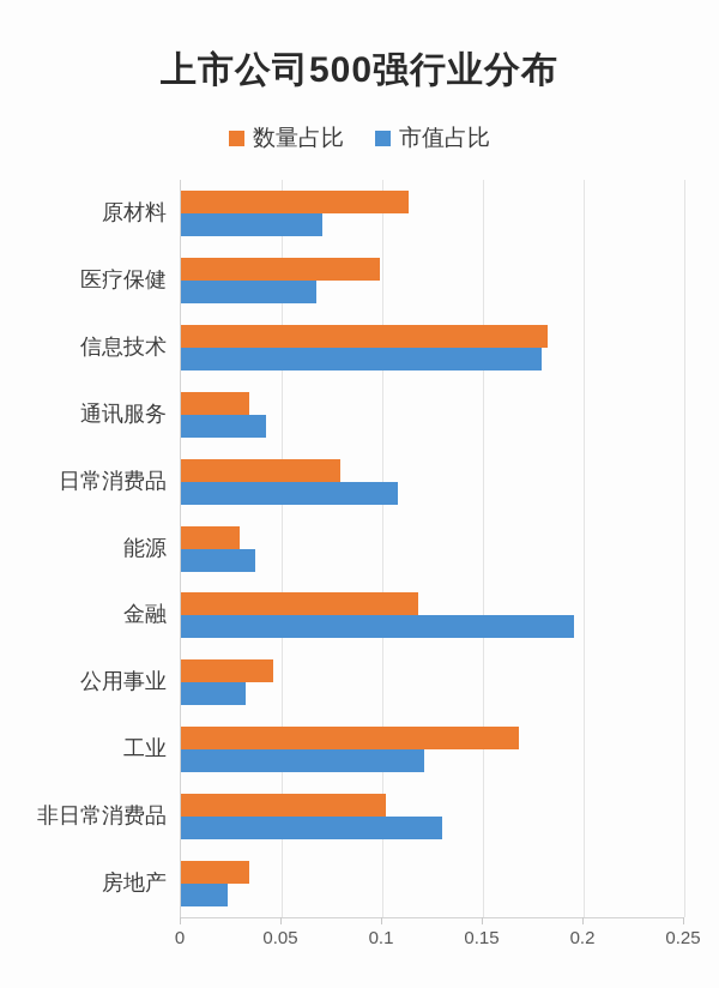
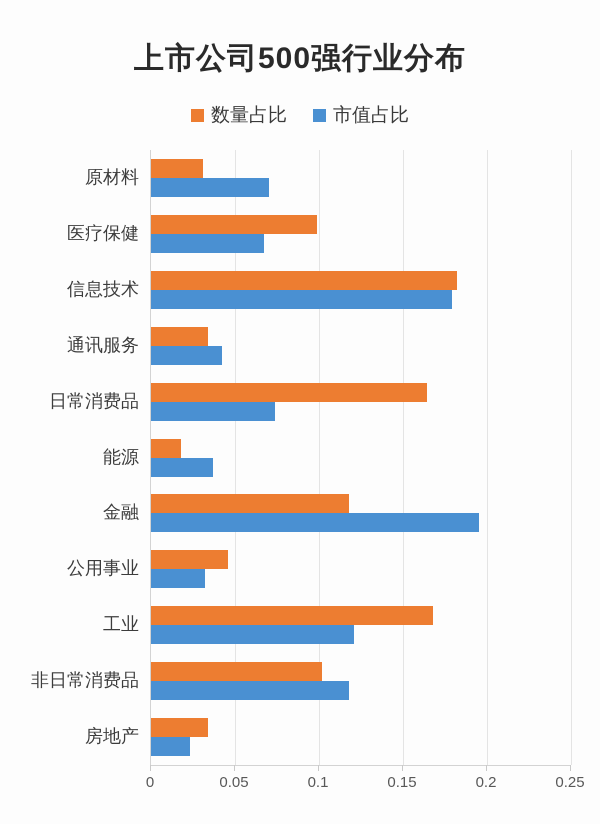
数量占比/原材料: 0.113 -> 0.031
数量占比/日常消费品: 0.079 -> 0.164
市值占比/日常消费品: 0.108 -> 0.074
数量占比/能源: 0.029 -> 0.018
市值占比/非日常消费品: 0.130 -> 0.118
